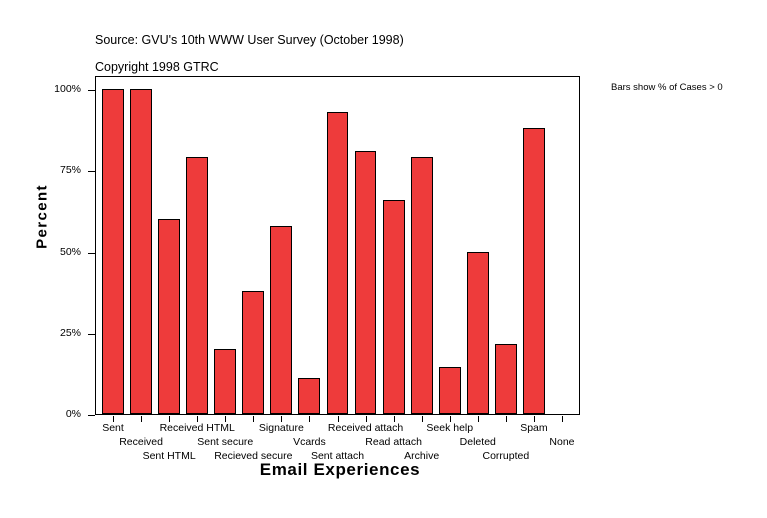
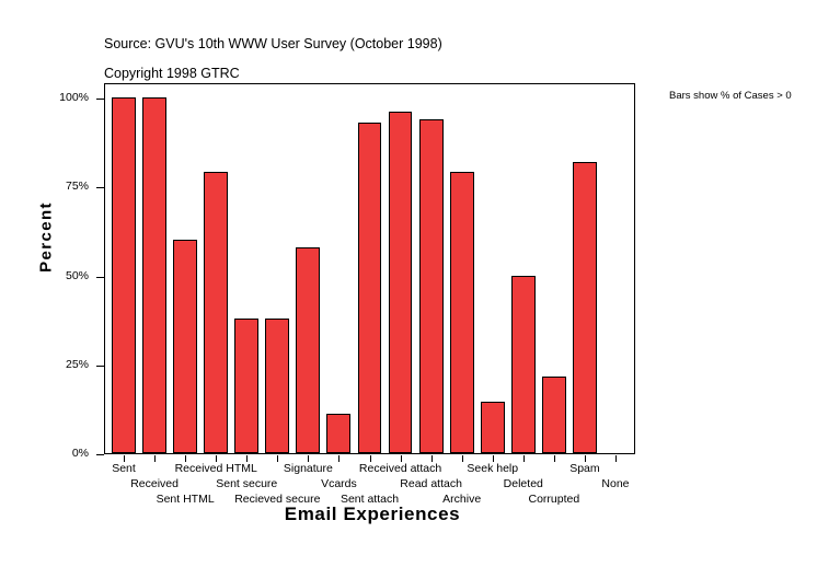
Sent secure: 20% -> 38%
Received attach: 81% -> 96%
Read attach: 66% -> 94%
Spam: 88% -> 82%
